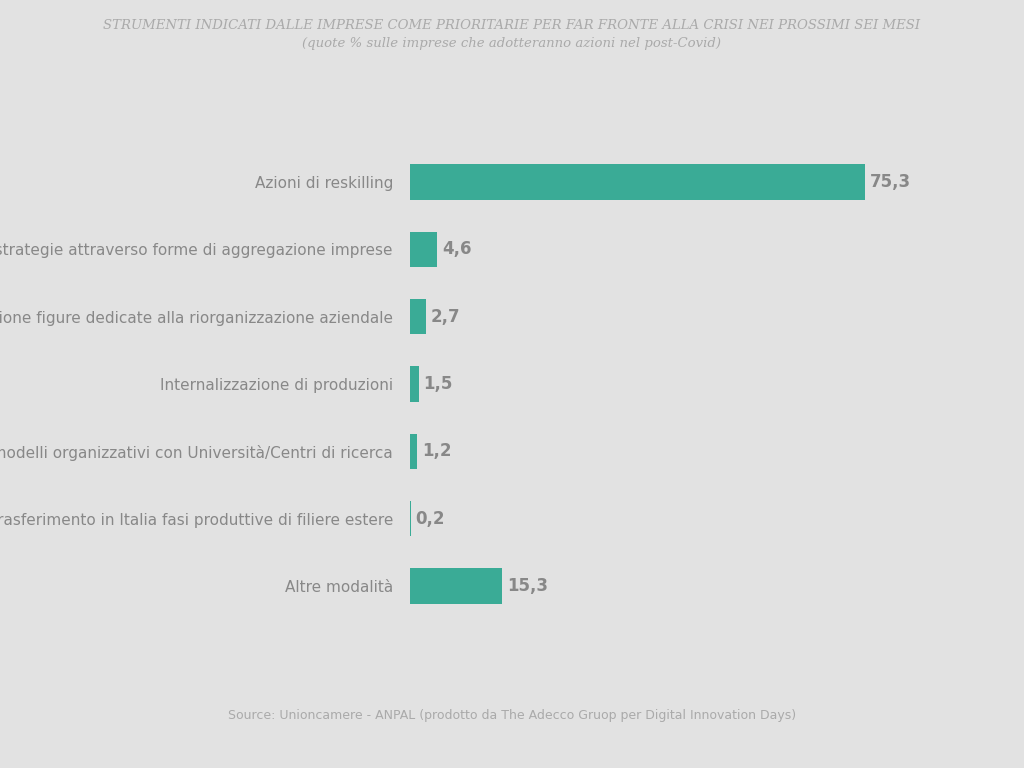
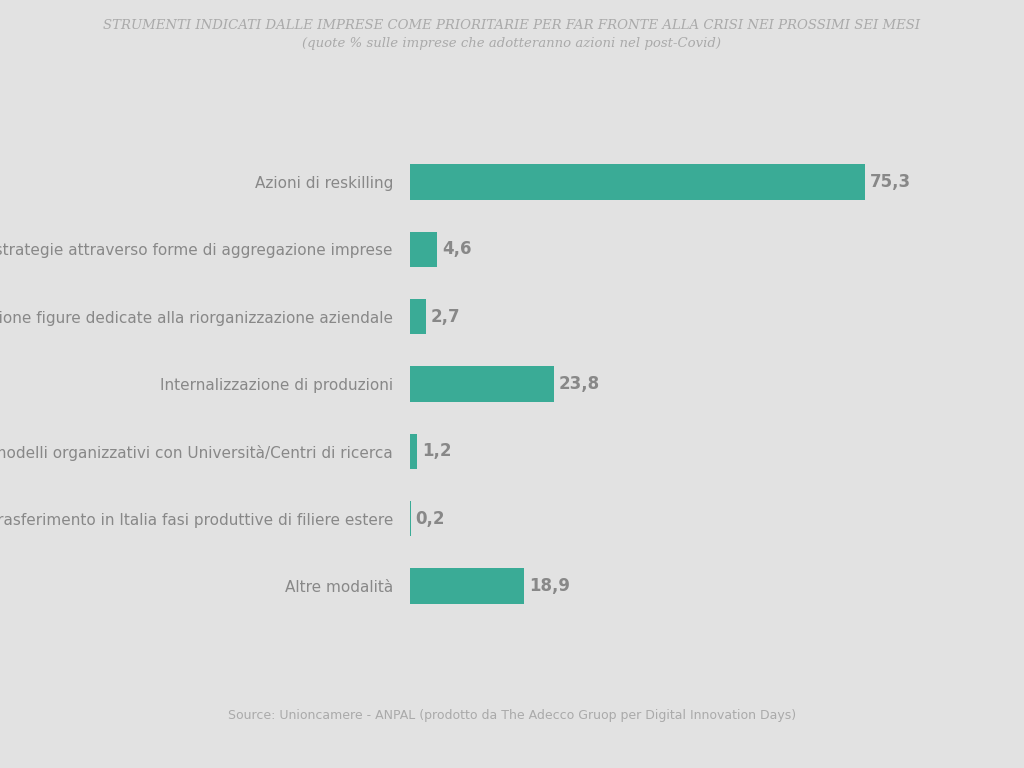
Internalizzazione di produzioni: 1,5 -> 23,8
Altre modalità: 15,3 -> 18,9
